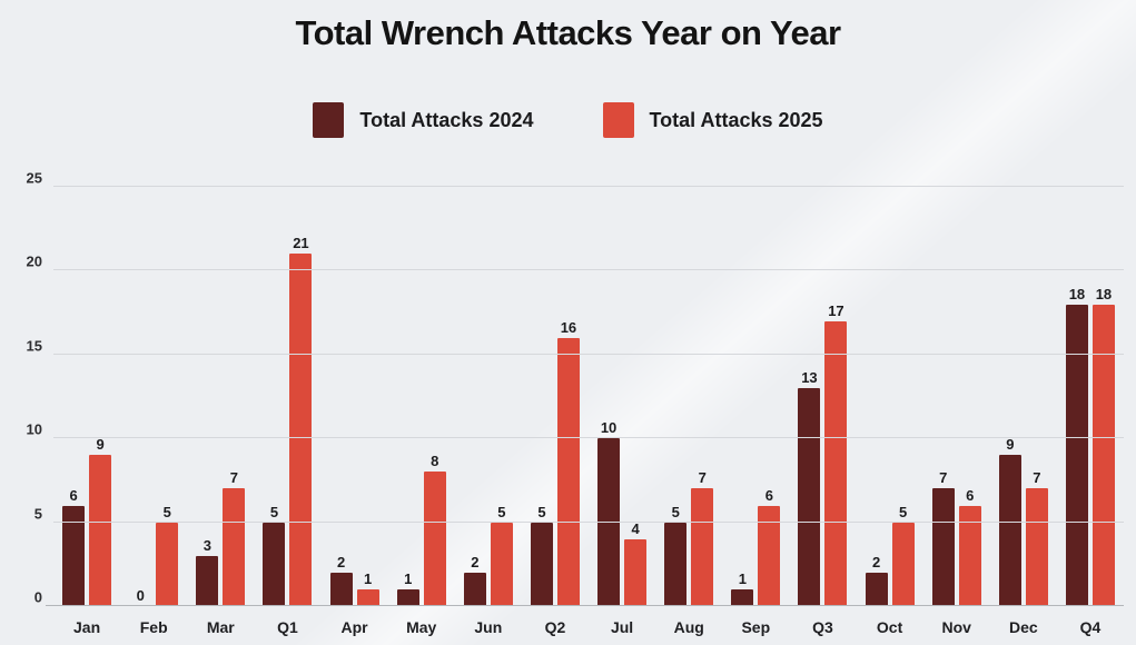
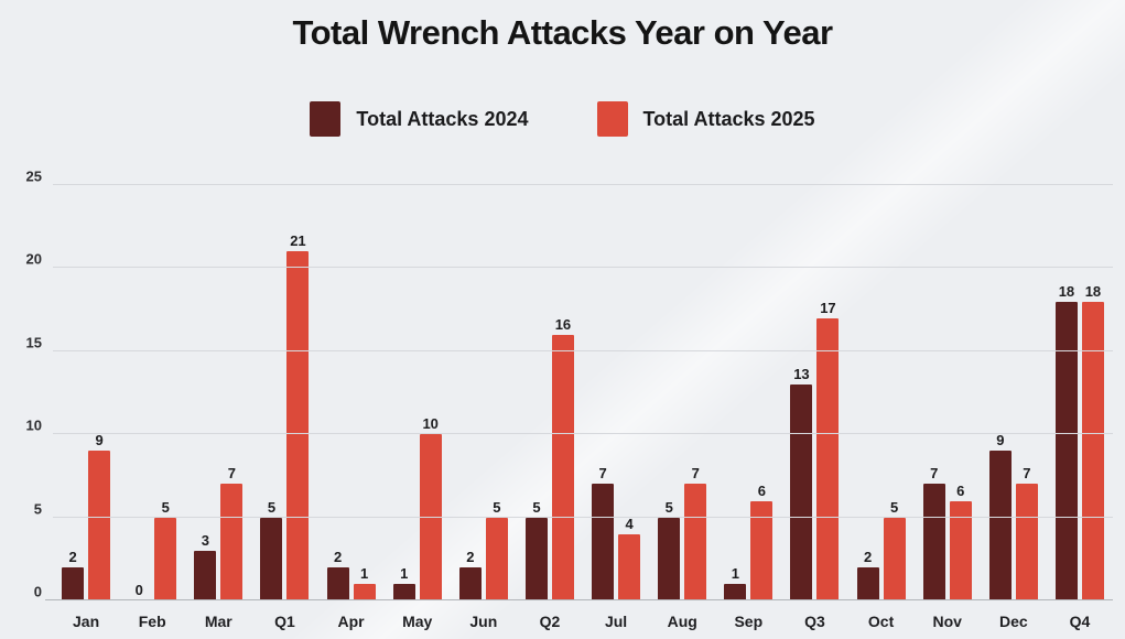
Total Attacks 2024/Jan: 6 -> 2
Total Attacks 2025/May: 8 -> 10
Total Attacks 2024/Jul: 10 -> 7
